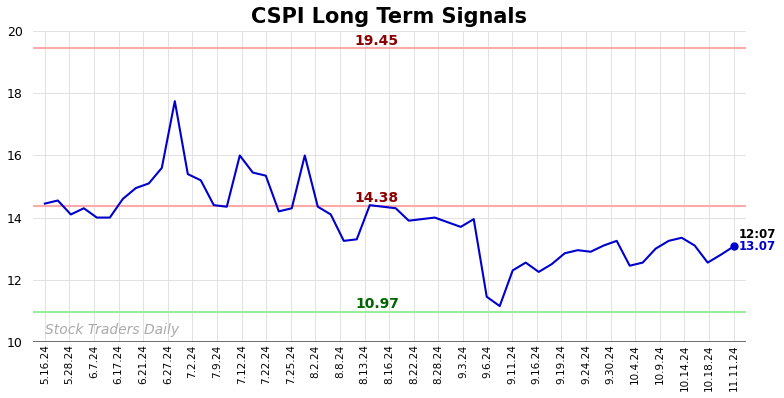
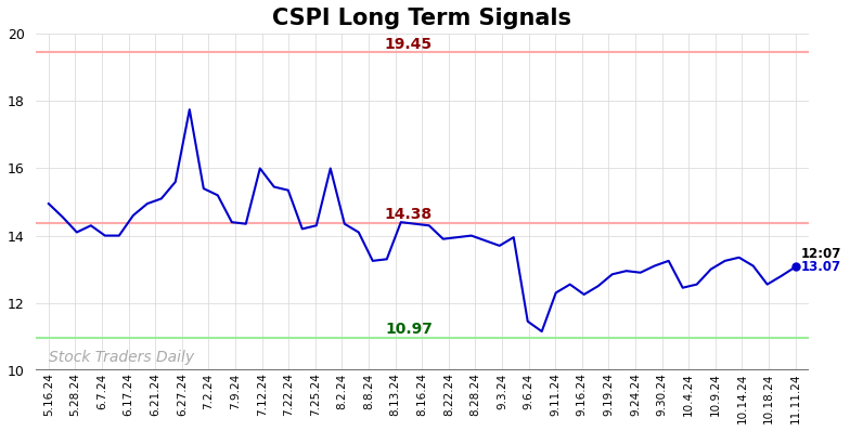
5.16.24: 14.45 -> 14.95
